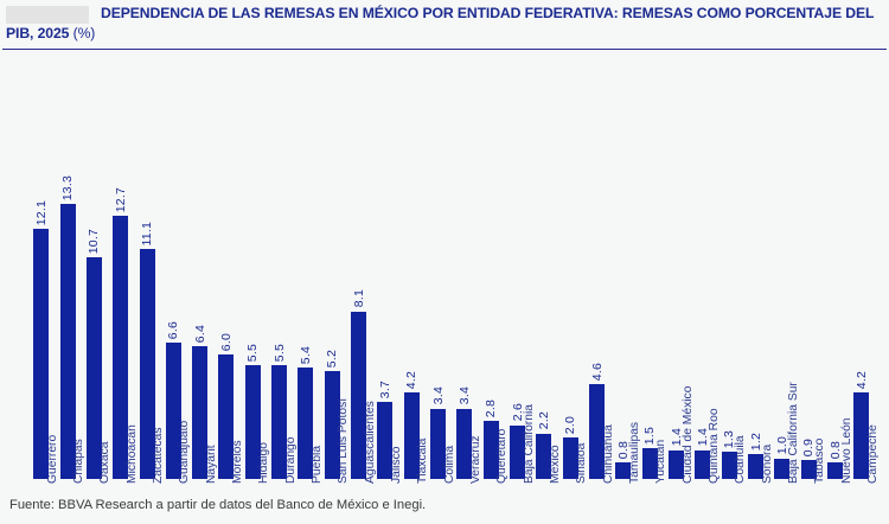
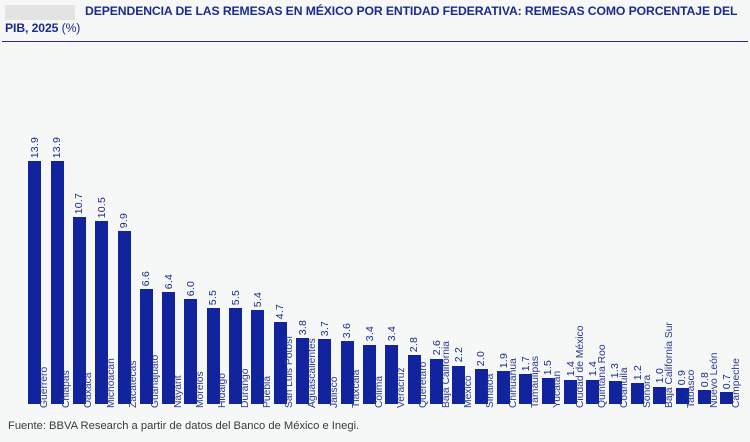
Guerrero: 12.1 -> 13.9
Chiapas: 13.3 -> 13.9
Michoacán: 12.7 -> 10.5
Zacatecas: 11.1 -> 9.9
San Luis Potosí: 5.2 -> 4.7
Aguascalientes: 8.1 -> 3.8
Tlaxcala: 4.2 -> 3.6
Chihuahua: 4.6 -> 1.9
Tamaulipas: 0.8 -> 1.7
Campeche: 4.2 -> 0.7
